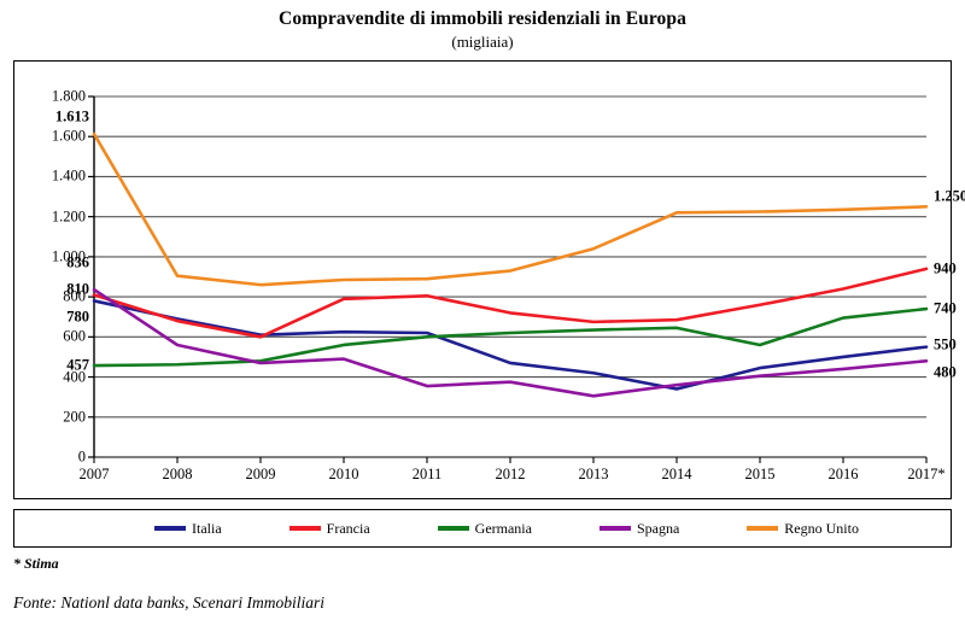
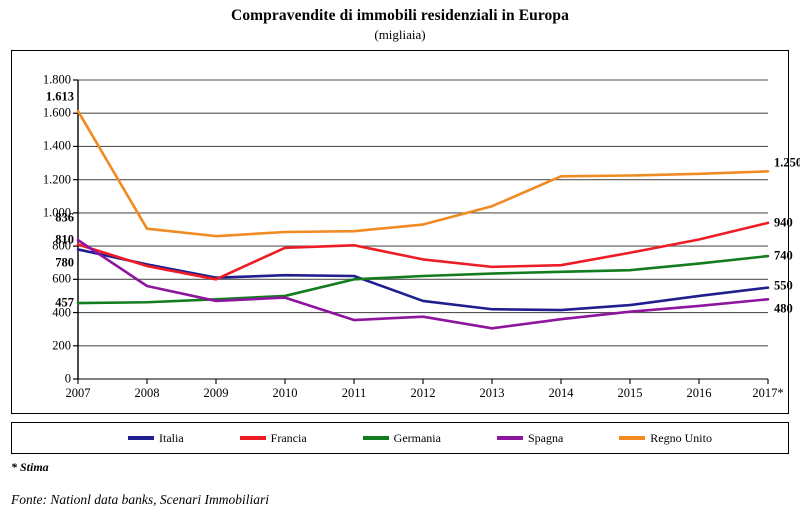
Germania/2010: 560 -> 500
Italia/2014: 340 -> 420
Germania/2015: 560 -> 660
